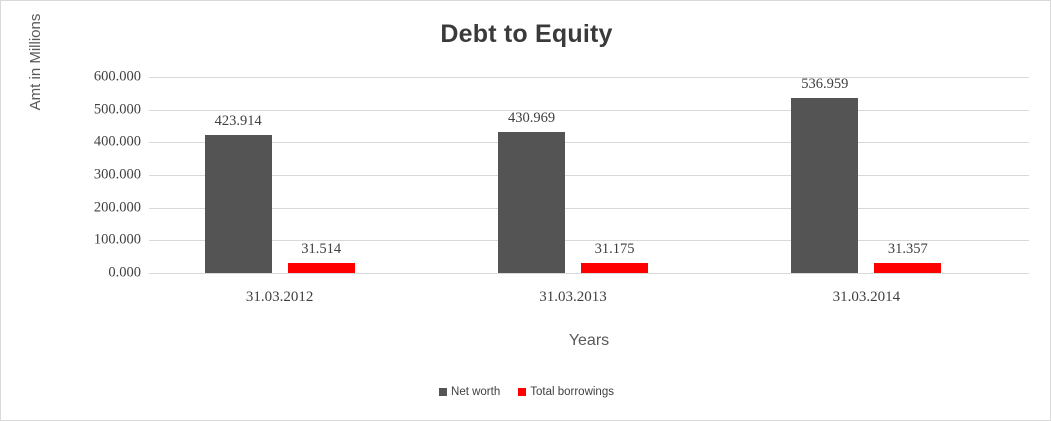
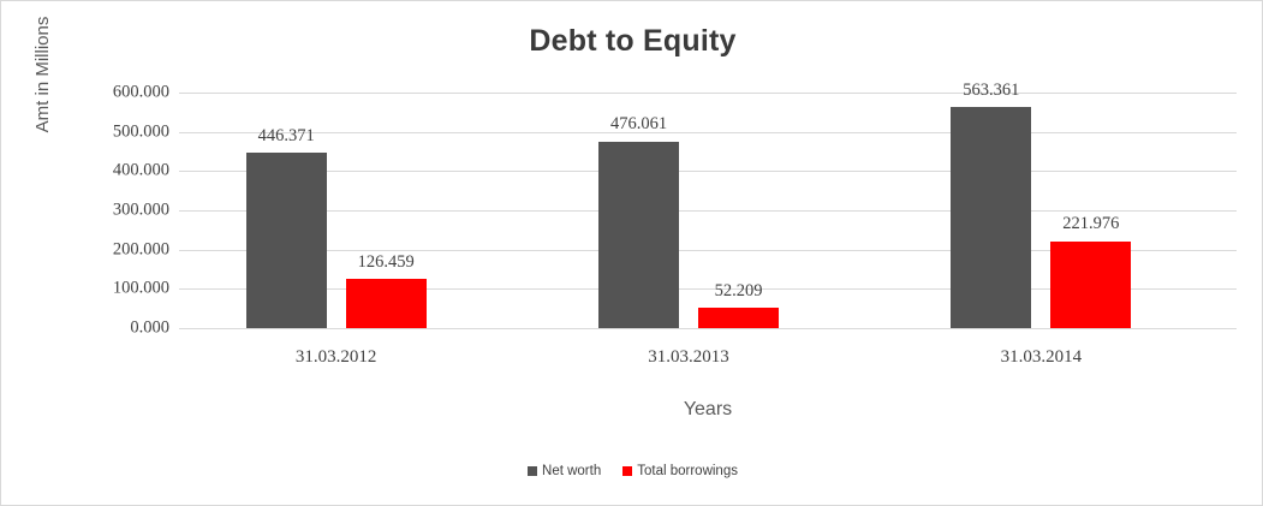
Net worth/31.03.2012: 423.914 -> 446.371
Total borrowings/31.03.2012: 31.514 -> 126.459
Net worth/31.03.2013: 430.969 -> 476.061
Total borrowings/31.03.2013: 31.175 -> 52.209
Net worth/31.03.2014: 536.959 -> 563.361
Total borrowings/31.03.2014: 31.357 -> 221.976
